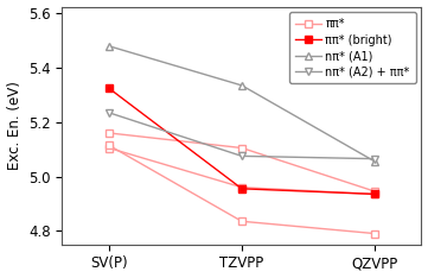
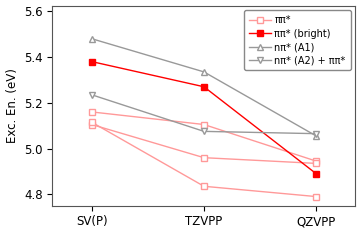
ππ* (bright)/SV(P): 5.325 -> 5.380
ππ* (bright)/TZVPP: 4.955 -> 5.270
ππ* (bright)/QZVPP: 4.935 -> 4.890
